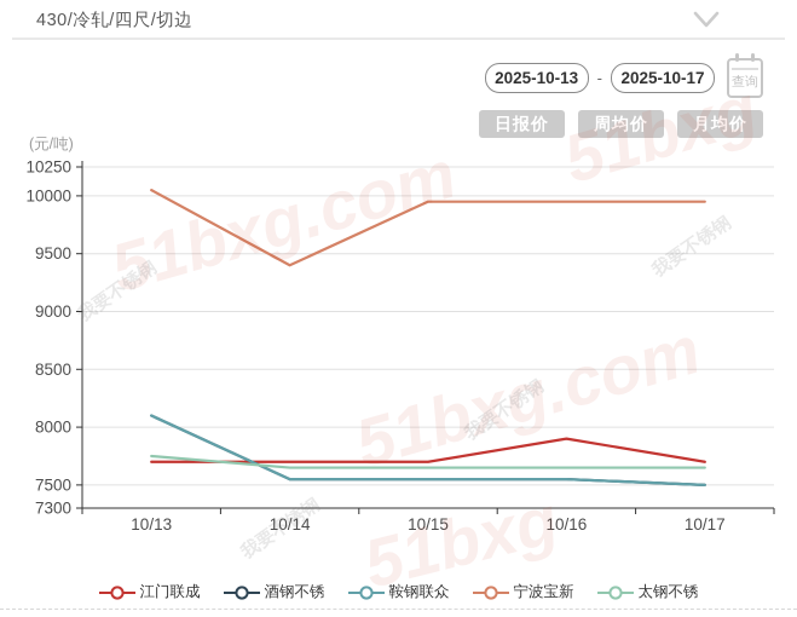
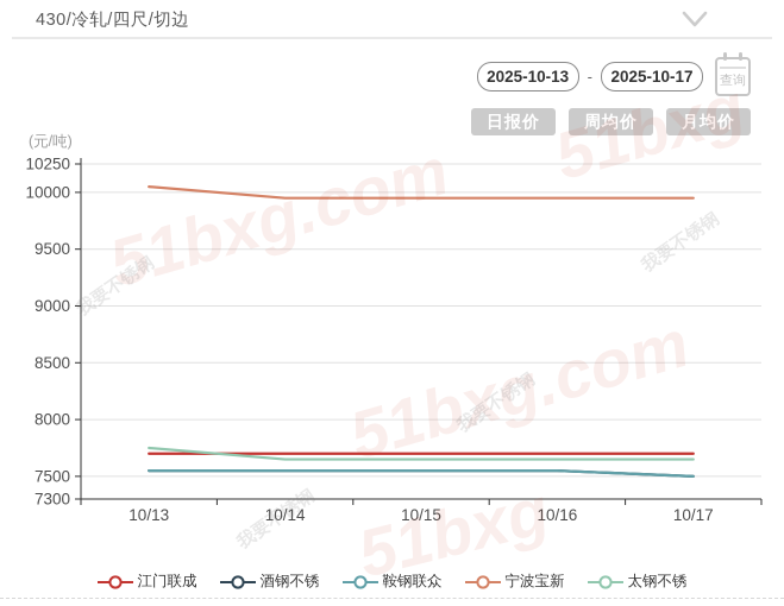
酒钢不锈/10/13: 8100 -> 7600
鞍钢联众/10/13: 8100 -> 7600
宁波宝新/10/14: 9400 -> 10000
江门联成/10/16: 7900 -> 7700
